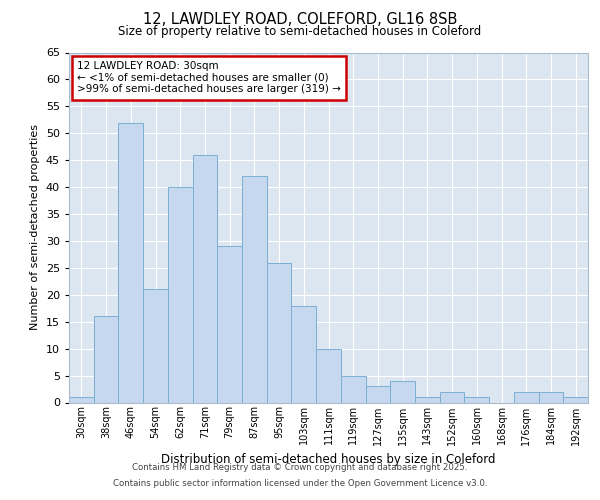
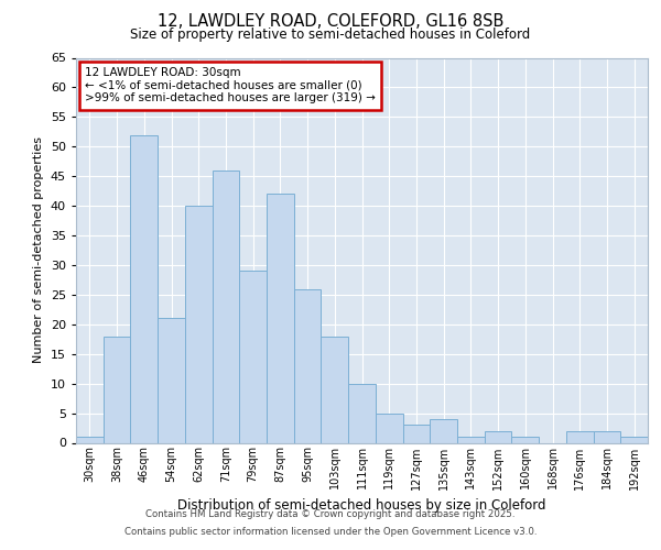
38sqm: 16 -> 18
